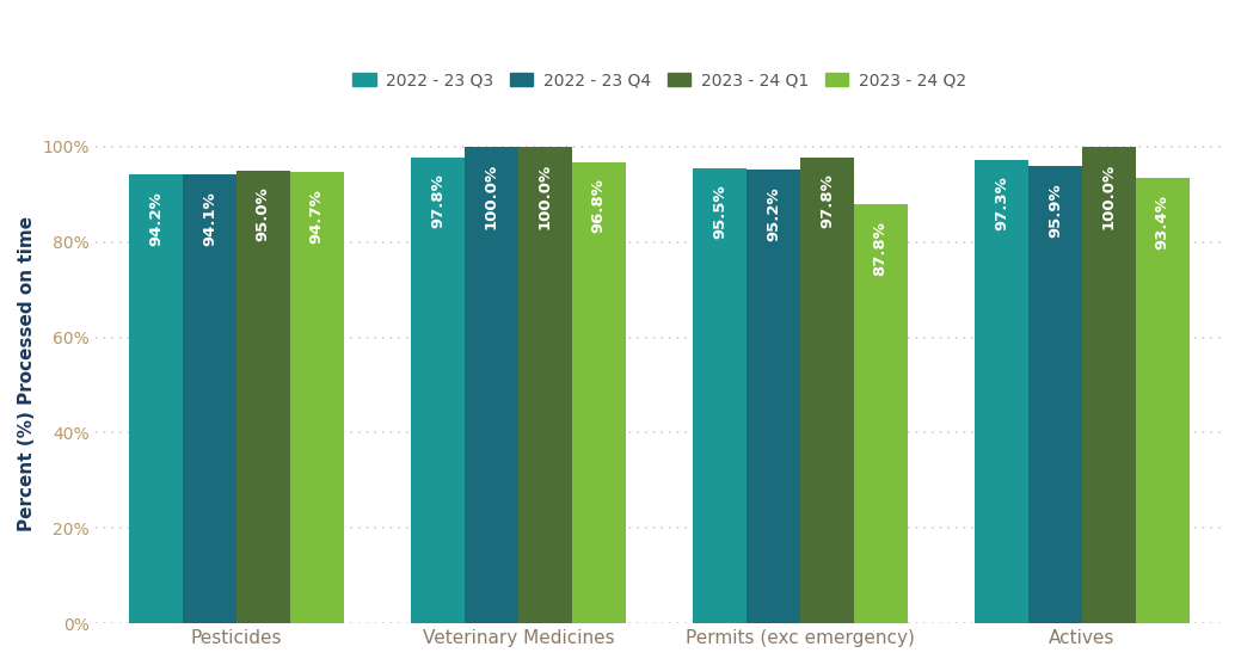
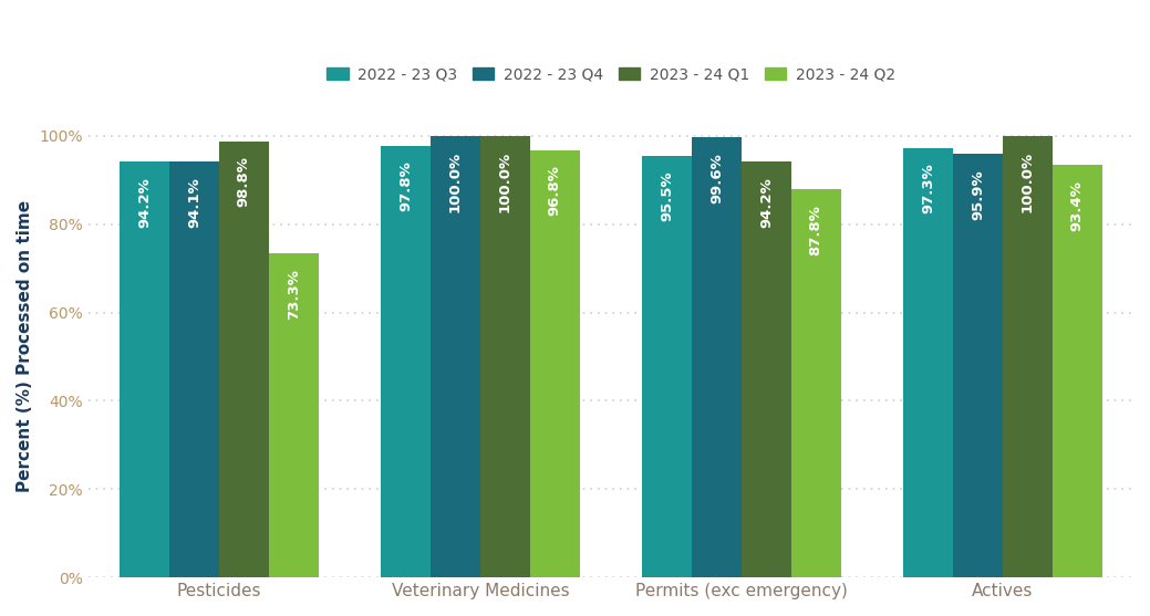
2023 - 24 Q1/Pesticides: 95.0% -> 98.8%
2023 - 24 Q2/Pesticides: 94.7% -> 73.3%
2022 - 23 Q4/Permits (exc emergency): 95.2% -> 99.6%
2023 - 24 Q1/Permits (exc emergency): 97.8% -> 94.2%
